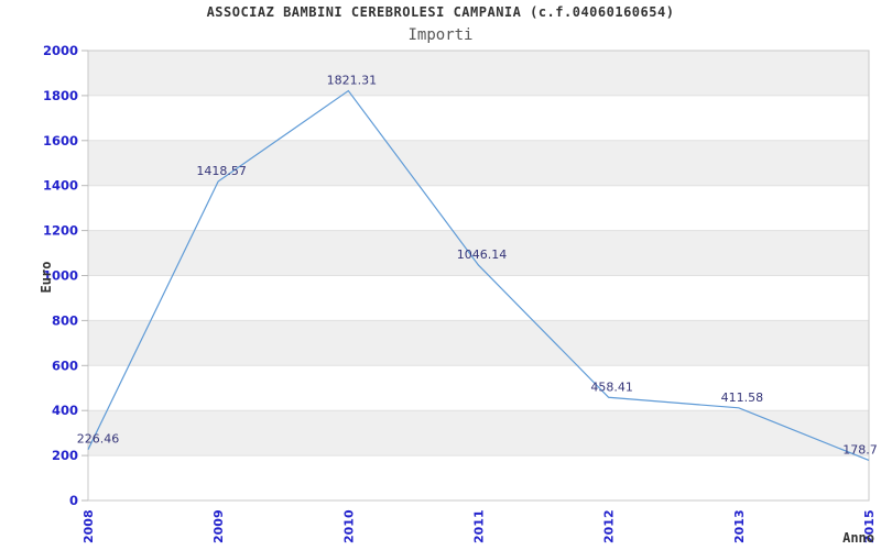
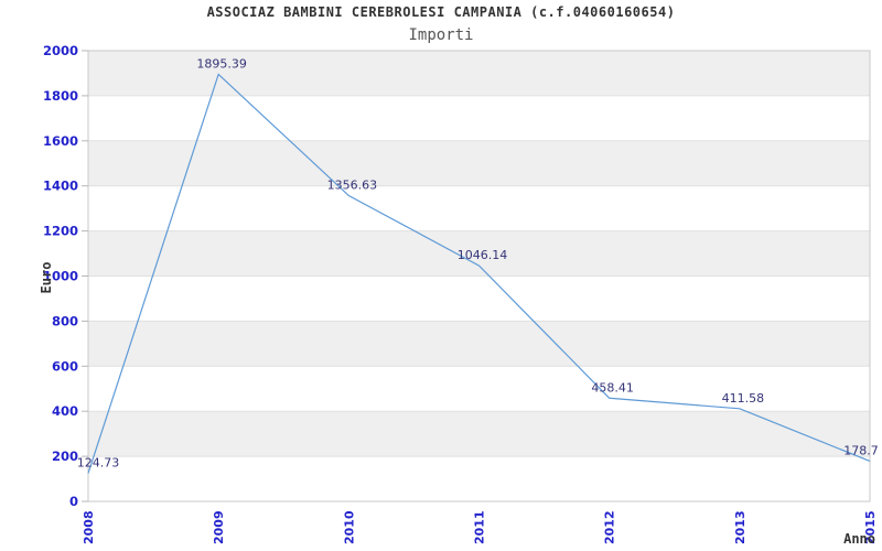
2008: 226.46 -> 124.73
2009: 1418.57 -> 1895.39
2010: 1821.31 -> 1356.63
